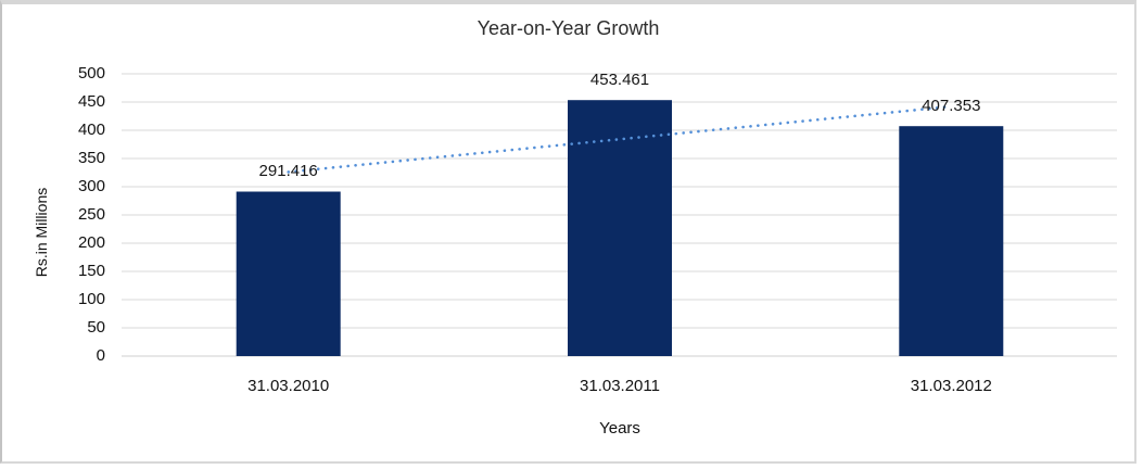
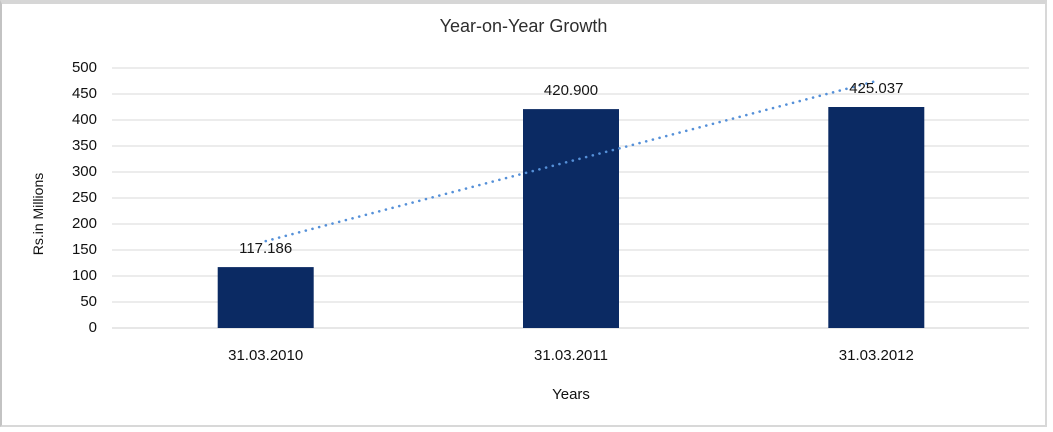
31.03.2010: 291.416 -> 117.186
31.03.2011: 453.461 -> 420.900
31.03.2012: 407.353 -> 425.037
